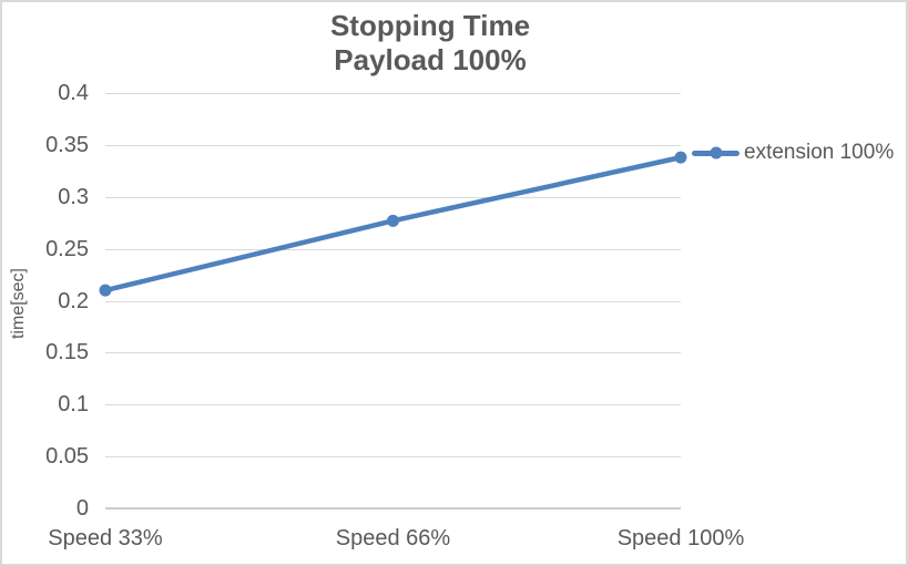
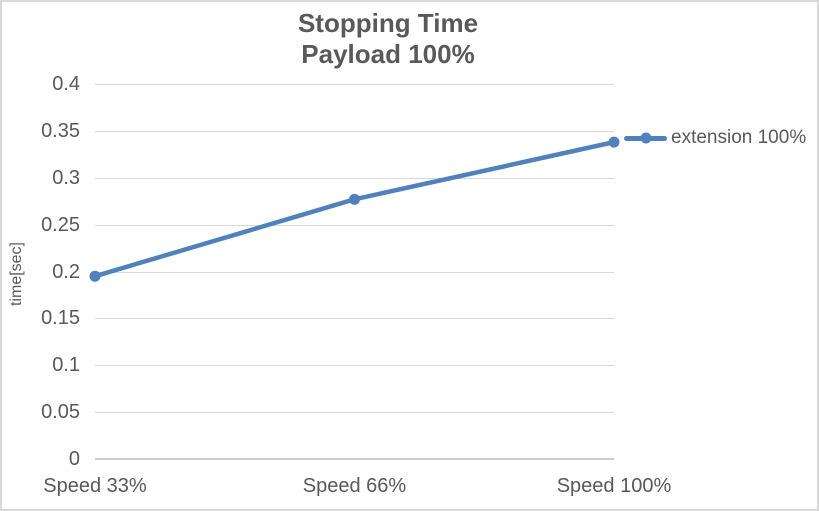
Speed 33%: 0.21 -> 0.20
